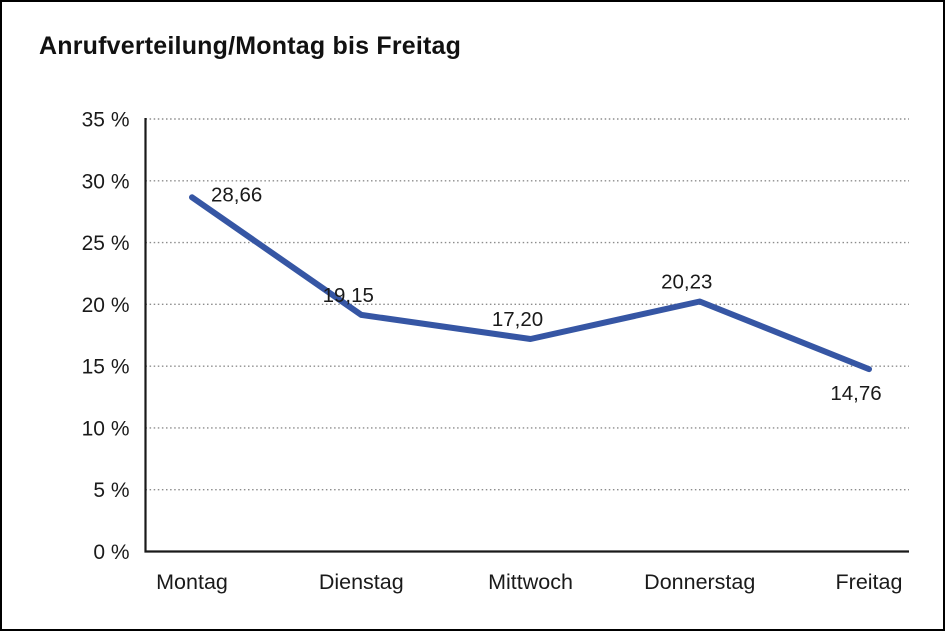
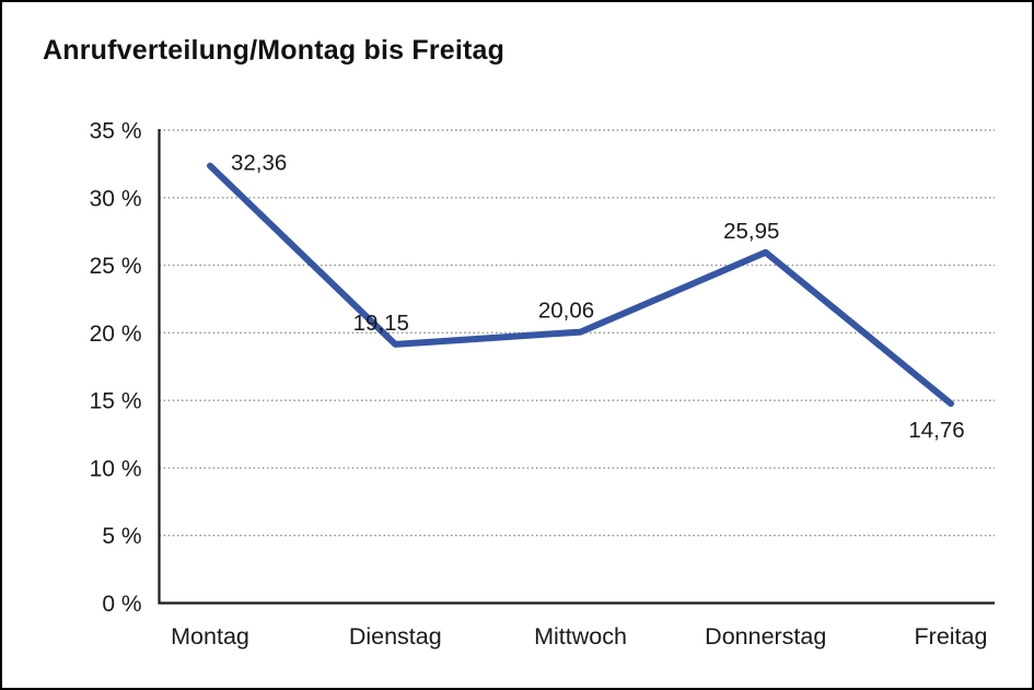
Montag: 28,66 -> 32,36
Mittwoch: 17,20 -> 20,06
Donnerstag: 20,23 -> 25,95
